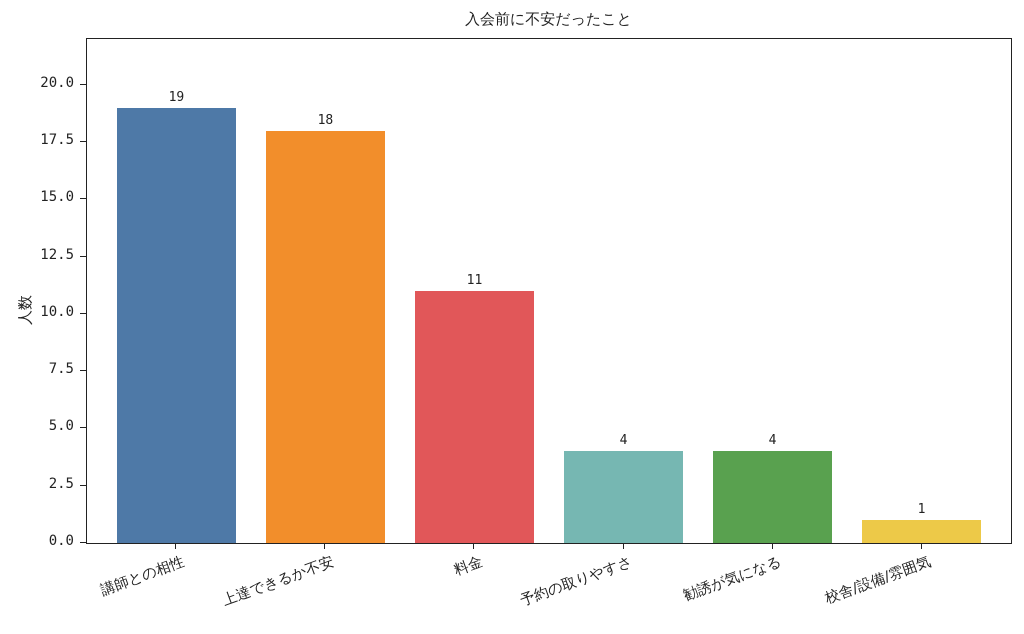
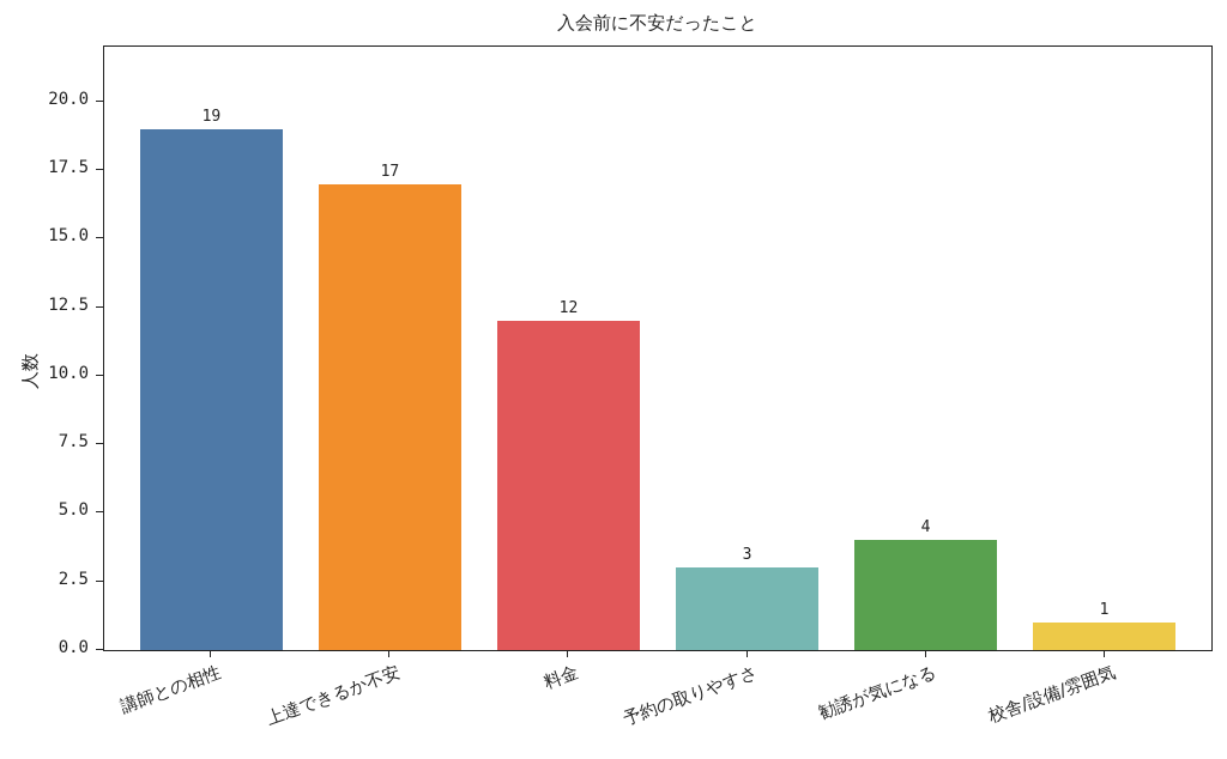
上達できるか不安: 18 -> 17
料金: 11 -> 12
予約の取りやすさ: 4 -> 3
